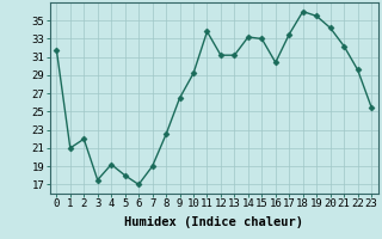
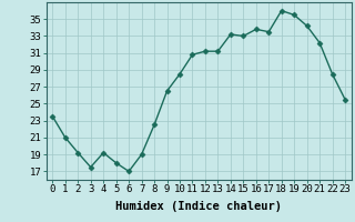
0: 31.8 -> 23.5
2: 22.0 -> 19.2
10: 29.2 -> 28.5
11: 33.8 -> 30.8
16: 30.4 -> 33.8
22: 29.6 -> 28.5
